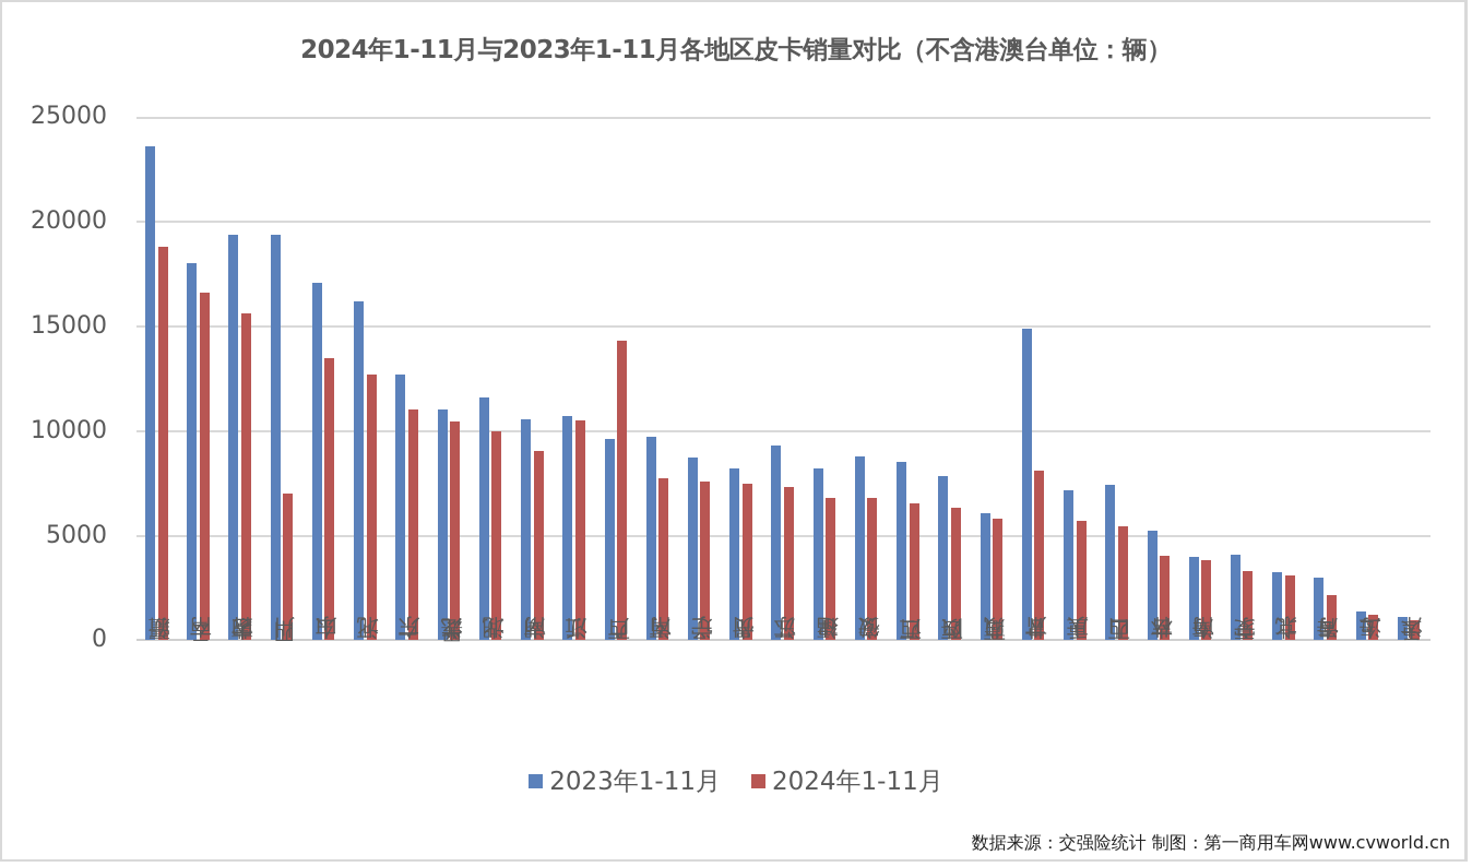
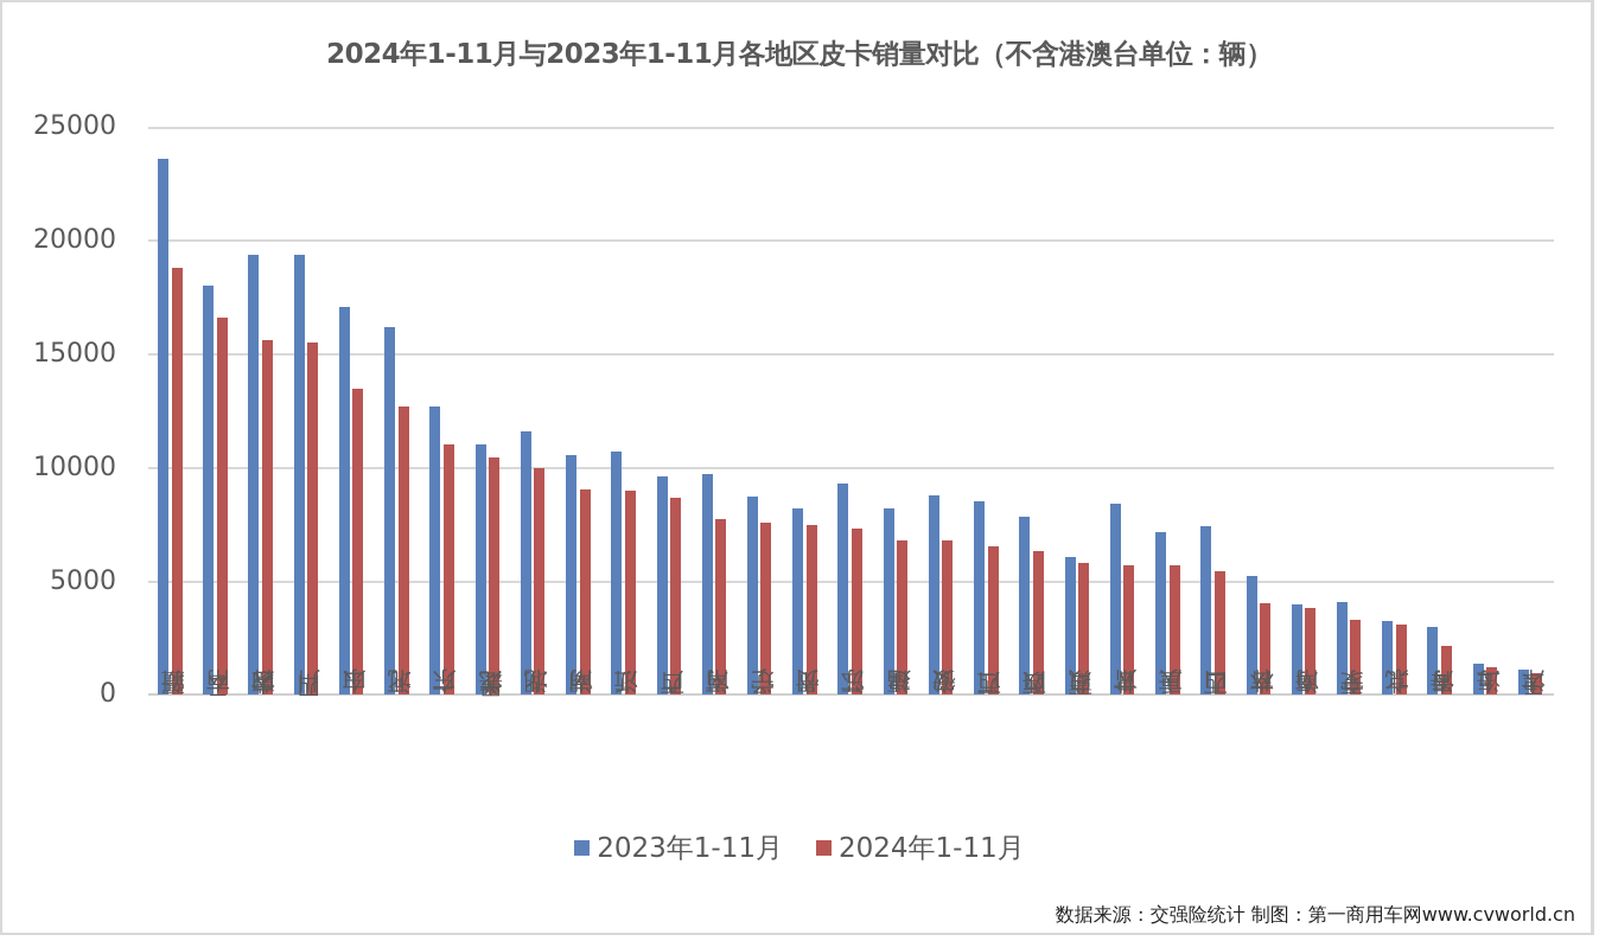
2024年1-11月/四川: 7000 -> 15500
2024年1-11月/浙江: 10500 -> 9000
2024年1-11月/广西: 14300 -> 8600
2023年1-11月/甘肃: 14900 -> 8400
2024年1-11月/甘肃: 8100 -> 5700
